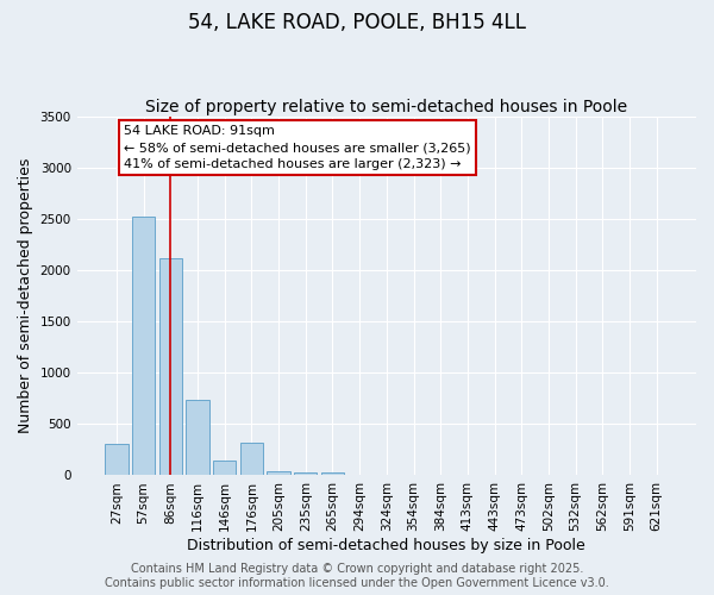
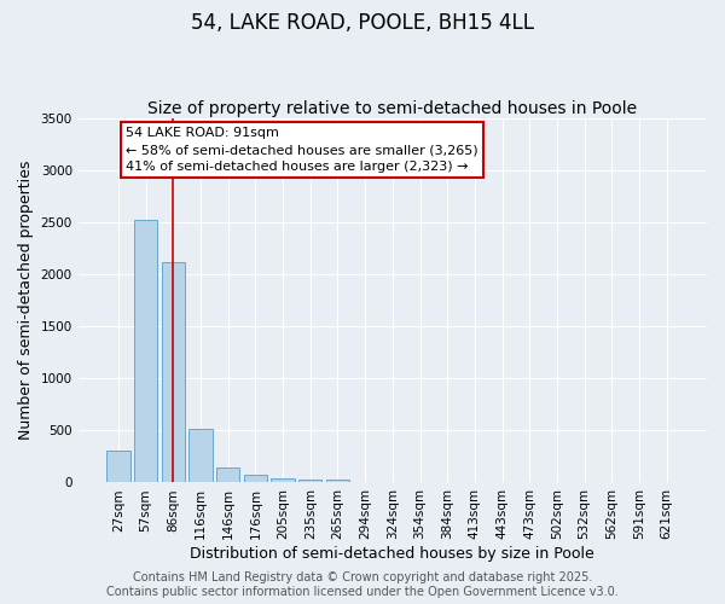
116sqm: 740 -> 520
176sqm: 320 -> 70
